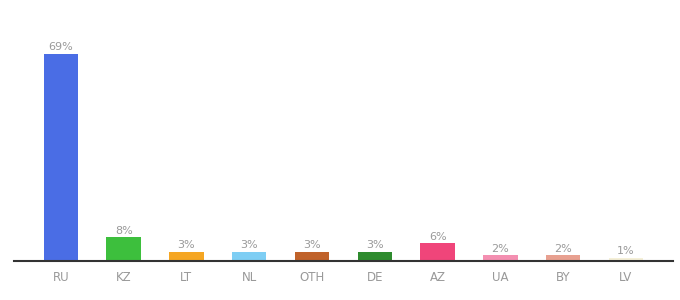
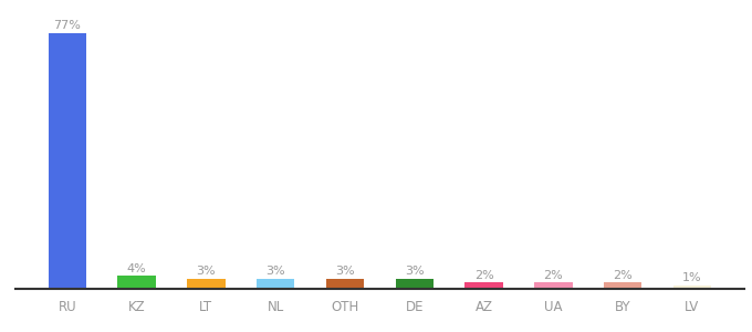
RU: 69% -> 77%
KZ: 8% -> 4%
AZ: 6% -> 2%
